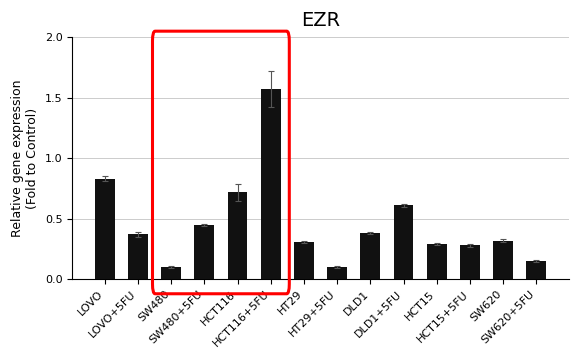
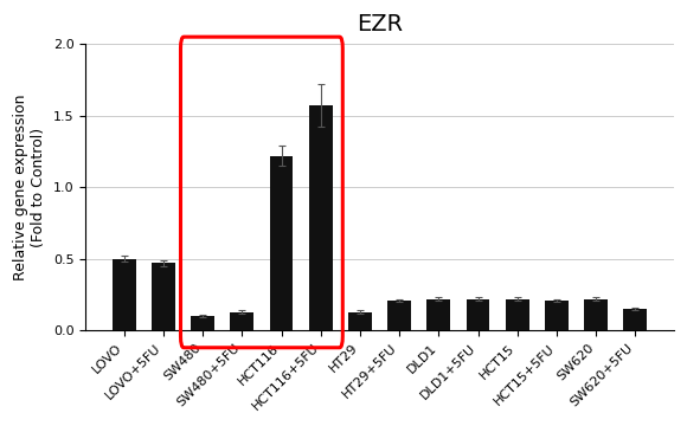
LOVO: 0.83 -> 0.50
LOVO+5FU: 0.37 -> 0.47
SW480+5FU: 0.45 -> 0.13
HCT116: 0.72 -> 1.22
HT29: 0.31 -> 0.13
HT29+5FU: 0.10 -> 0.21
DLD1: 0.38 -> 0.22
DLD1+5FU: 0.61 -> 0.22
HCT15: 0.29 -> 0.22
HCT15+5FU: 0.28 -> 0.21
SW620: 0.32 -> 0.22
